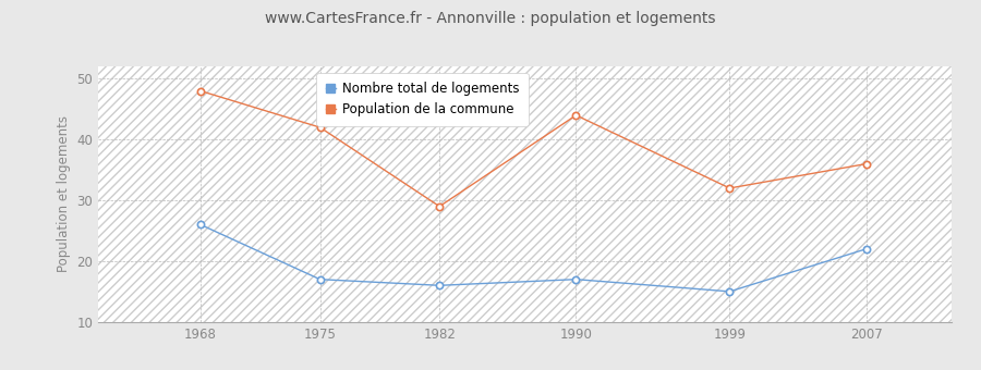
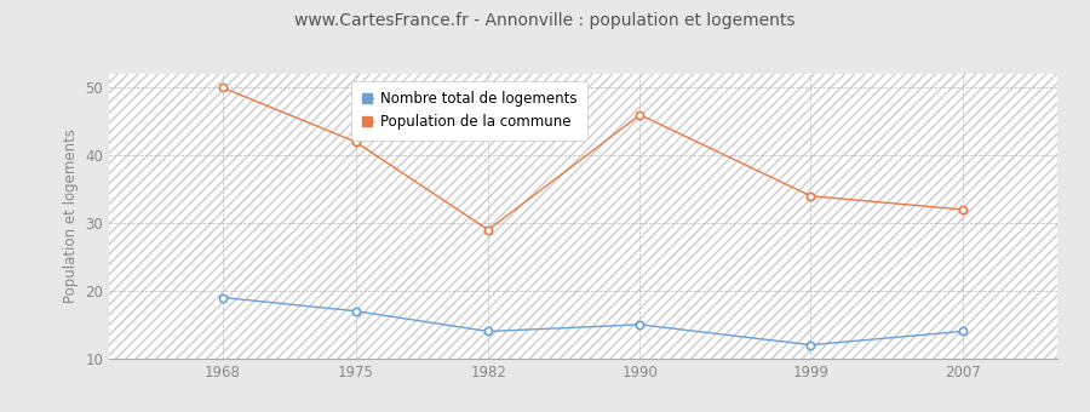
Nombre total de logements/1968: 26 -> 19
Population de la commune/1968: 48 -> 50
Nombre total de logements/1982: 16 -> 14
Nombre total de logements/1990: 17 -> 15
Population de la commune/1990: 44 -> 46
Nombre total de logements/1999: 15 -> 12
Population de la commune/1999: 32 -> 34
Nombre total de logements/2007: 22 -> 14
Population de la commune/2007: 36 -> 32
